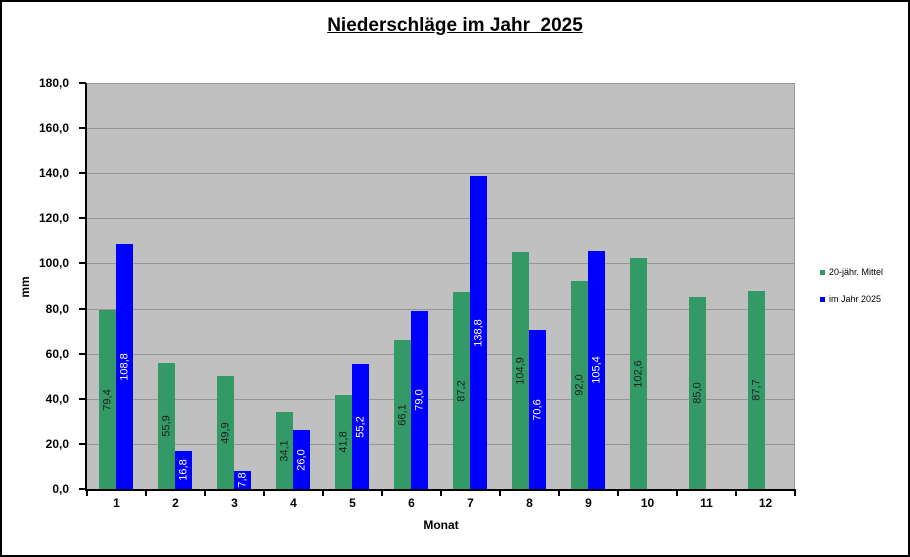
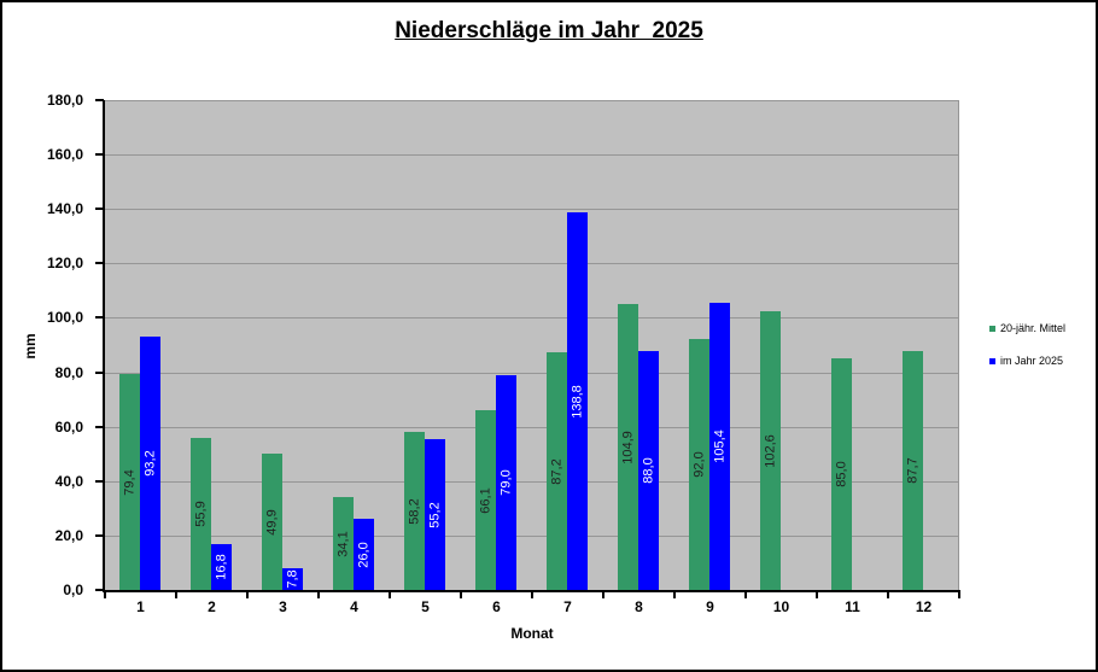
im Jahr 2025/1: 108,8 -> 93,2
20-jähr. Mittel/5: 41,8 -> 58,2
im Jahr 2025/8: 70,6 -> 88,0
